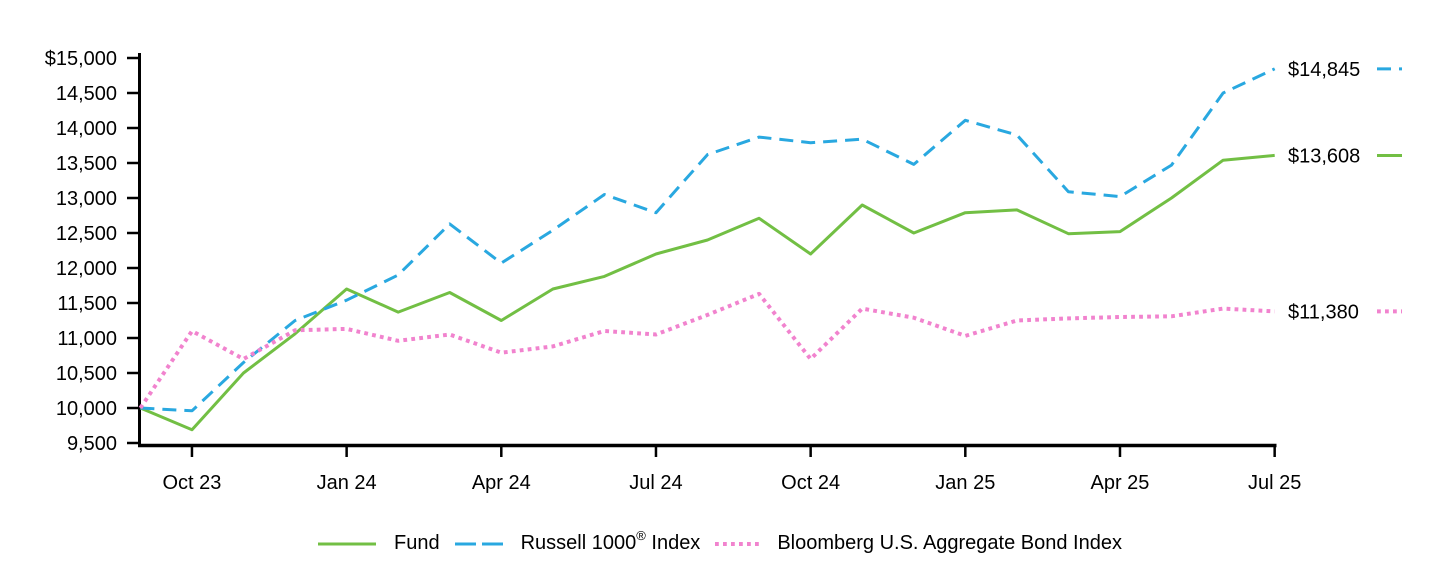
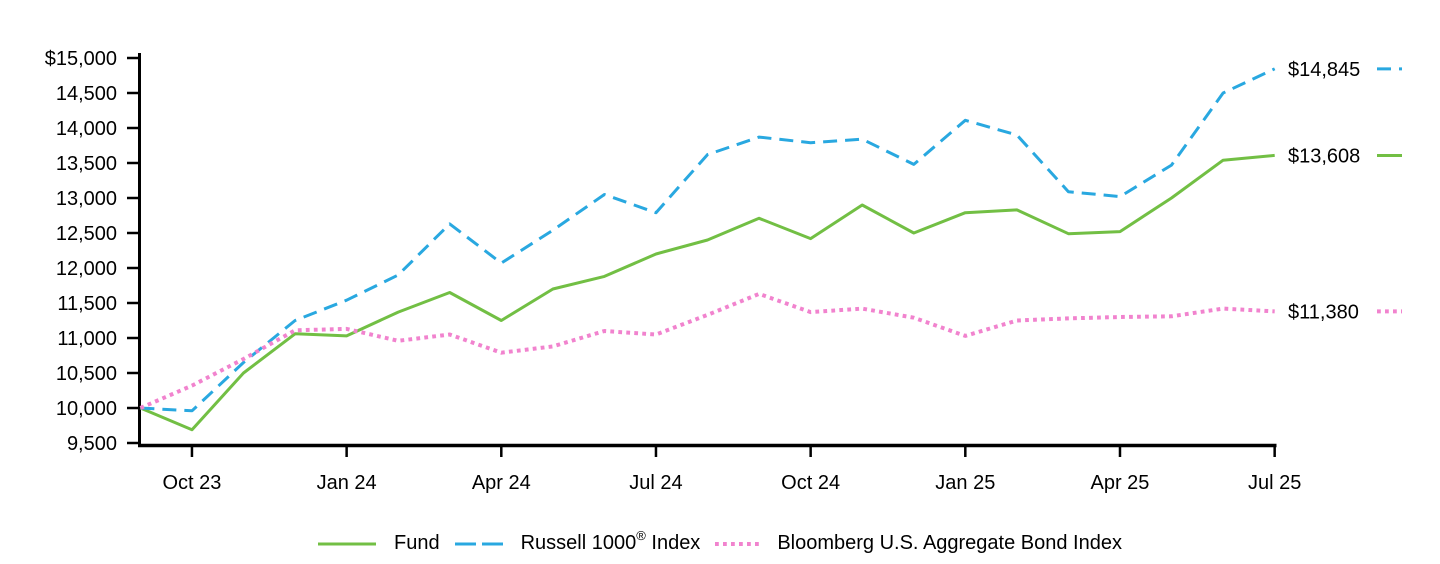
Bloomberg U.S. Aggregate Bond Index/Oct 23: $11100 -> $10300
Fund/Jan 24: $11700 -> $11000
Fund/Oct 24: $12200 -> $12400
Bloomberg U.S. Aggregate Bond Index/Oct 24: $10700 -> $11400
